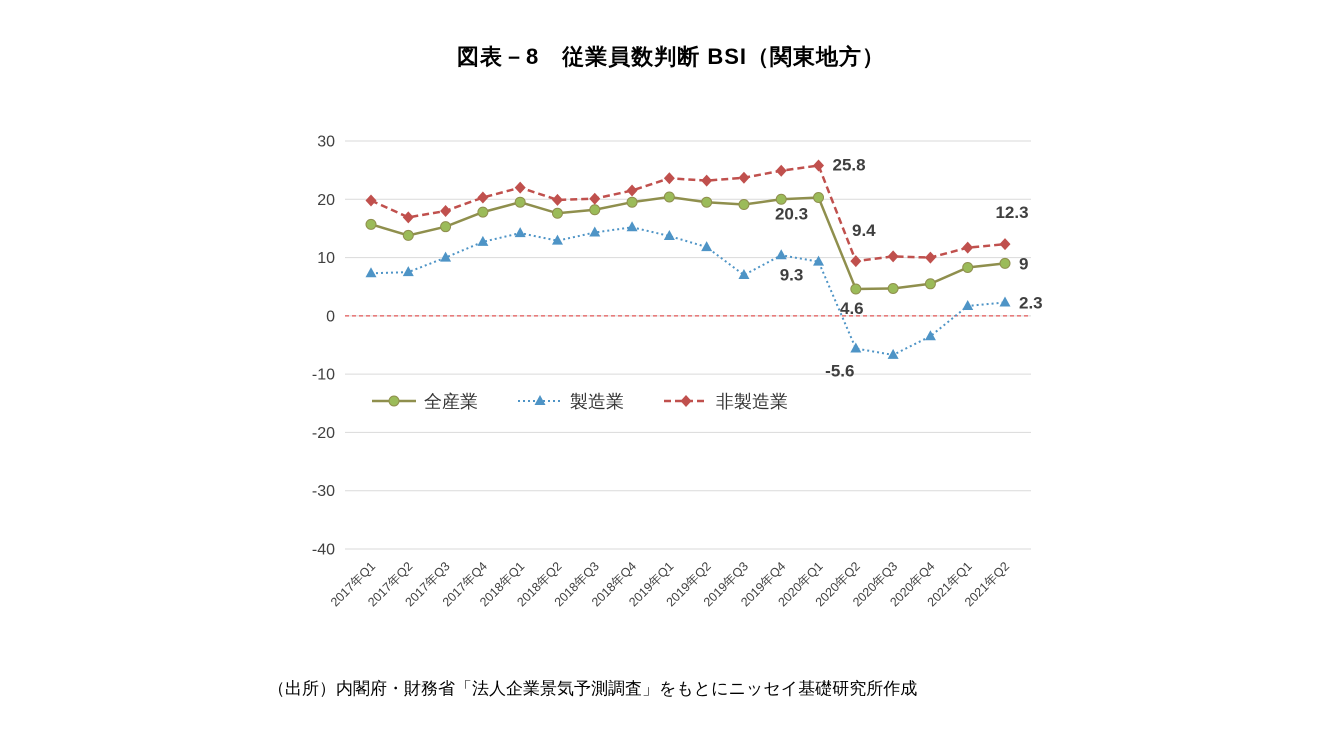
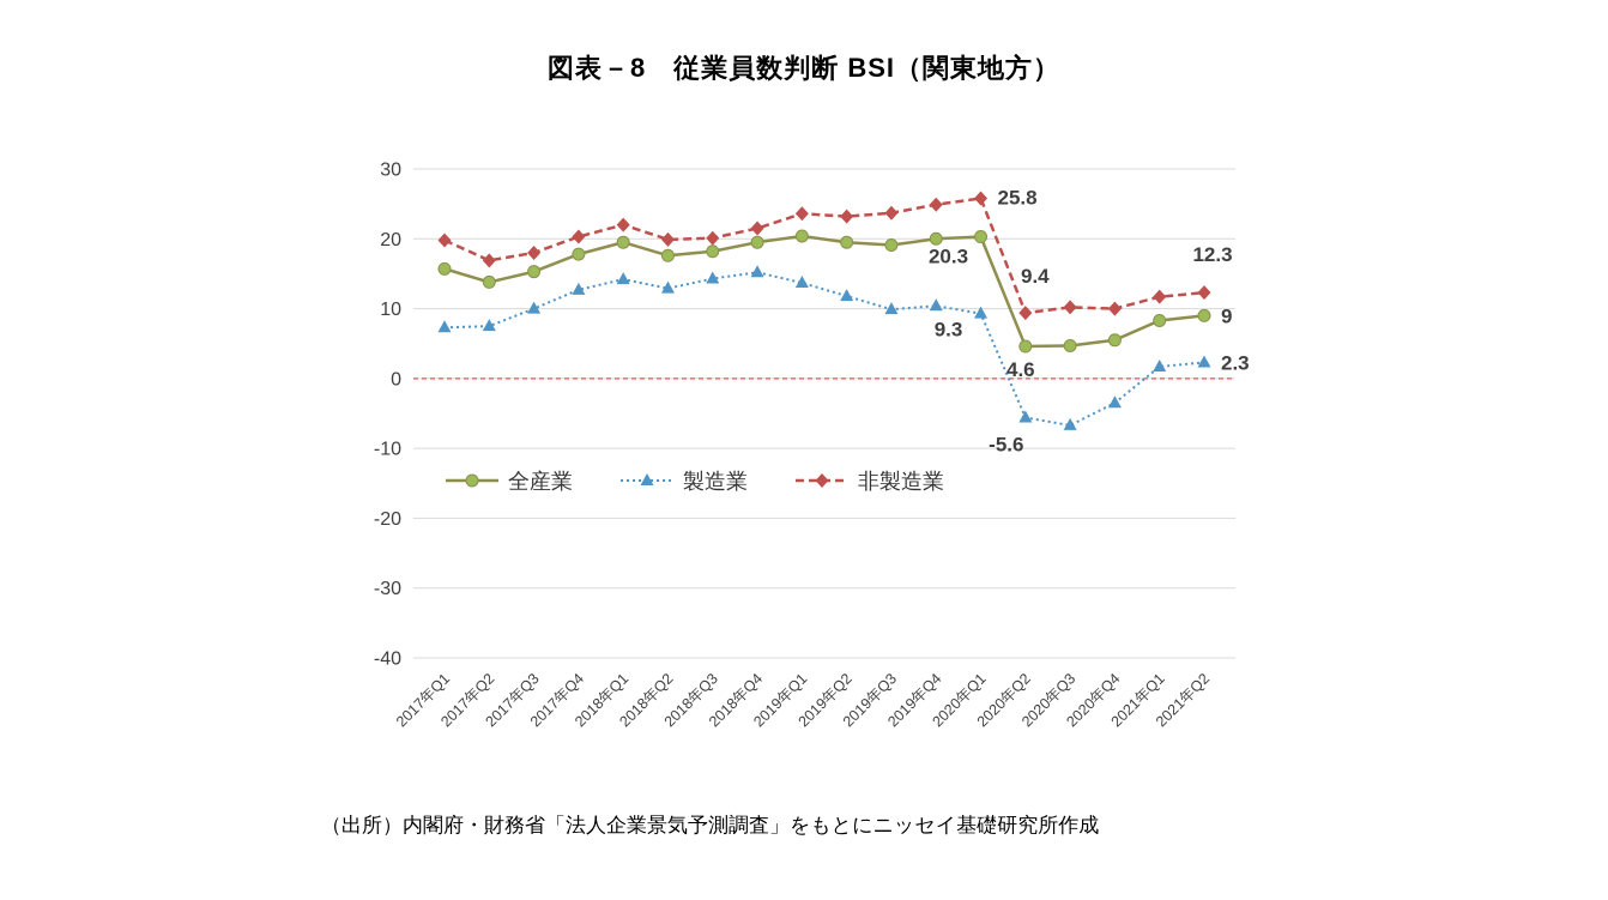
製造業/2019年Q3: 7 -> 10
